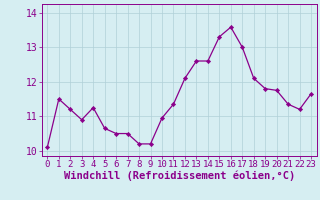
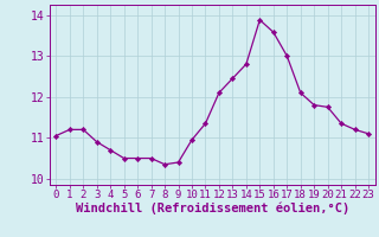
0: 10.10 -> 11.05
1: 11.50 -> 11.20
4: 11.25 -> 10.70
5: 10.65 -> 10.50
8: 10.20 -> 10.35
9: 10.20 -> 10.40
13: 12.60 -> 12.45
14: 12.60 -> 12.80
15: 13.30 -> 13.88
23: 11.65 -> 11.10
